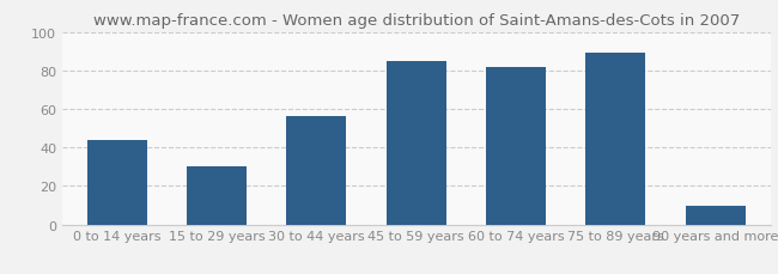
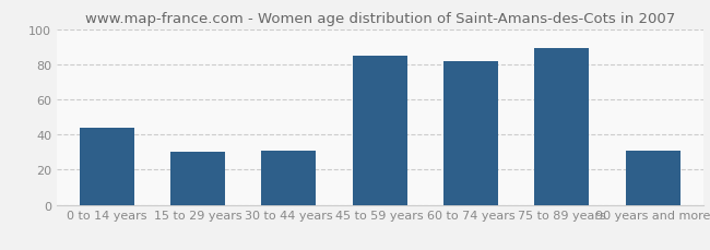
30 to 44 years: 56 -> 31
90 years and more: 10 -> 31
